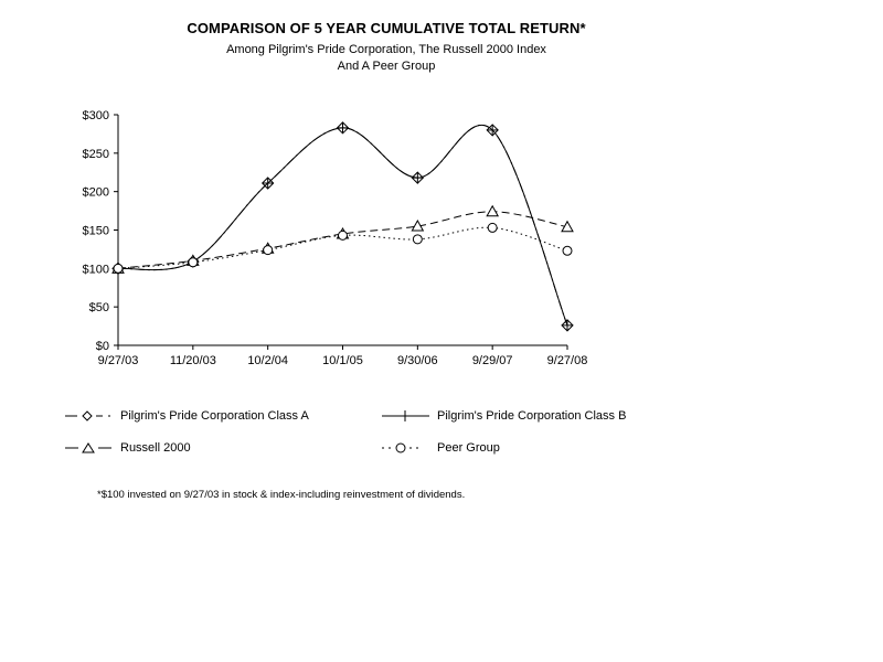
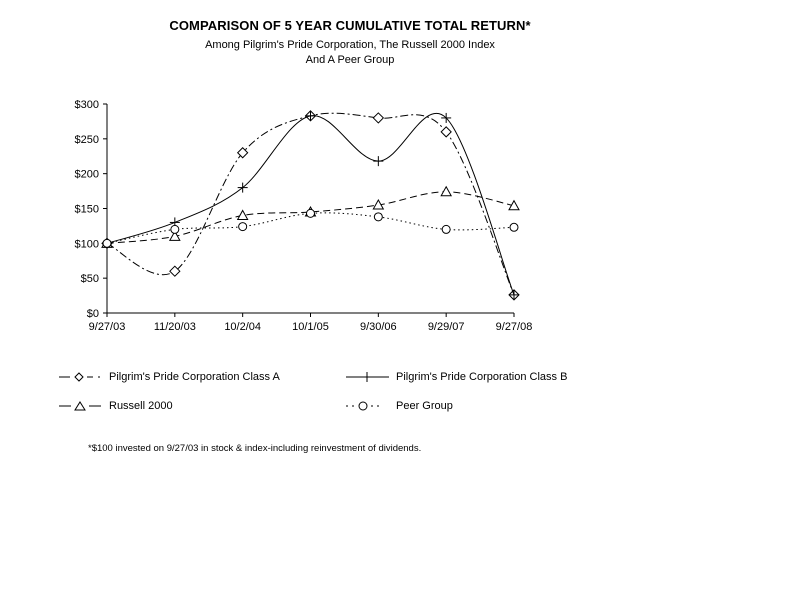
Pilgrim's Pride Corporation Class A/11/20/03: $110 -> $60
Pilgrim's Pride Corporation Class B/11/20/03: $110 -> $130
Peer Group/11/20/03: $110 -> $120
Pilgrim's Pride Corporation Class A/10/2/04: $210 -> $230
Pilgrim's Pride Corporation Class B/10/2/04: $210 -> $180
Russell 2000/10/2/04: $130 -> $140
Pilgrim's Pride Corporation Class A/9/30/06: $220 -> $280
Pilgrim's Pride Corporation Class A/9/29/07: $280 -> $260
Peer Group/9/29/07: $150 -> $120
